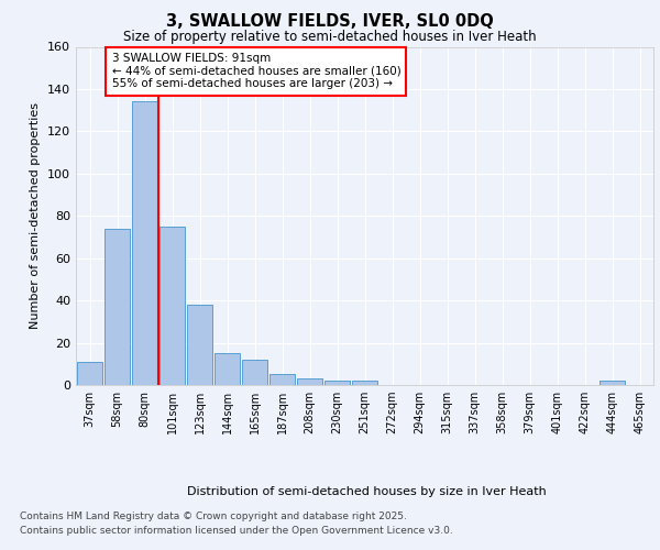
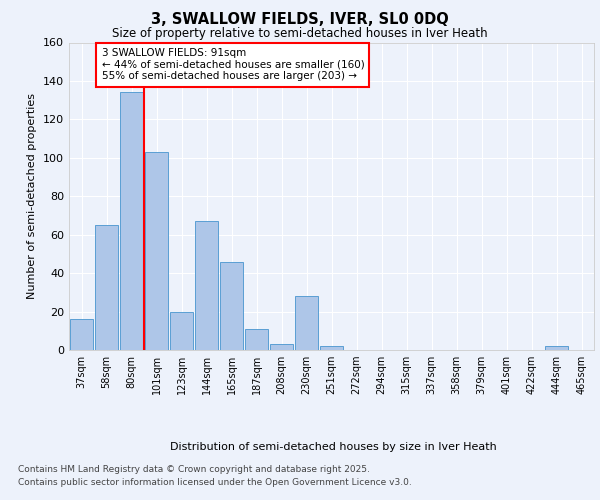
37sqm: 11 -> 16
58sqm: 74 -> 65
101sqm: 75 -> 103
123sqm: 38 -> 20
144sqm: 15 -> 67
165sqm: 12 -> 46
187sqm: 5 -> 11
230sqm: 2 -> 28
